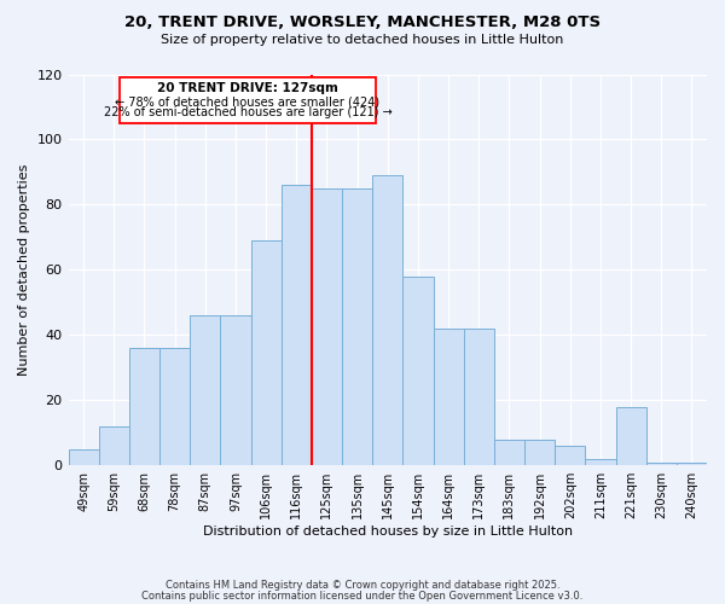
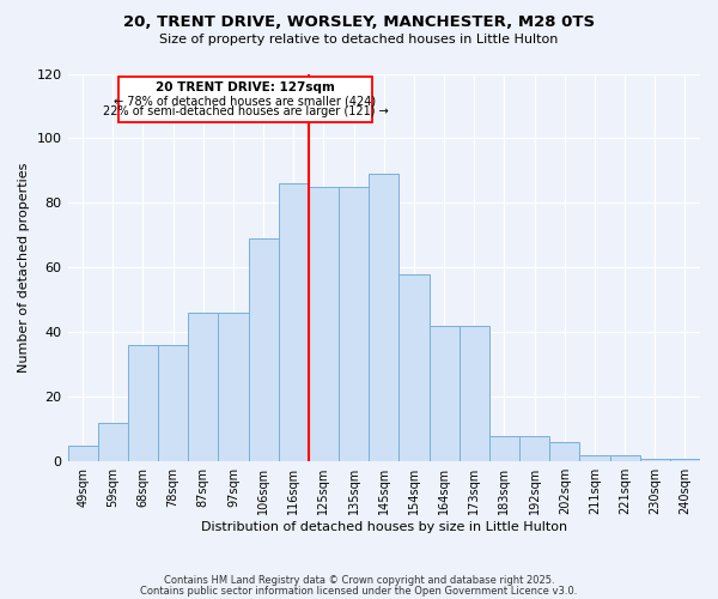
221sqm: 18 -> 2
